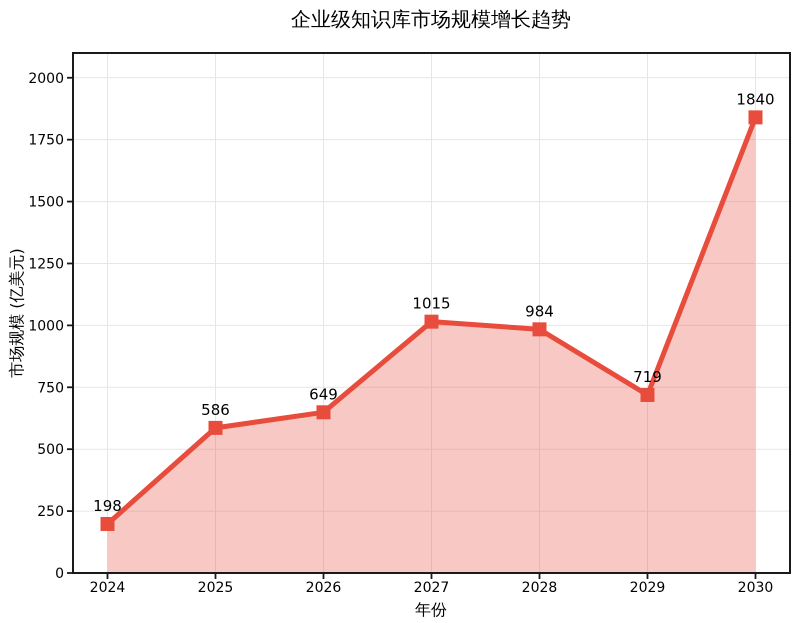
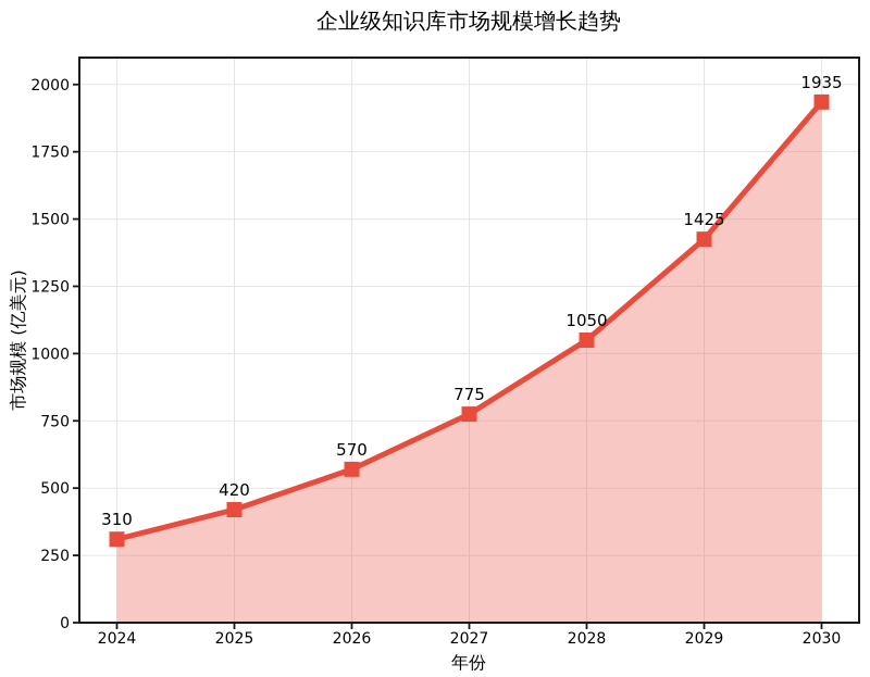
2024: 198 -> 310
2025: 586 -> 420
2026: 649 -> 570
2027: 1015 -> 775
2028: 984 -> 1050
2029: 719 -> 1425
2030: 1840 -> 1935
